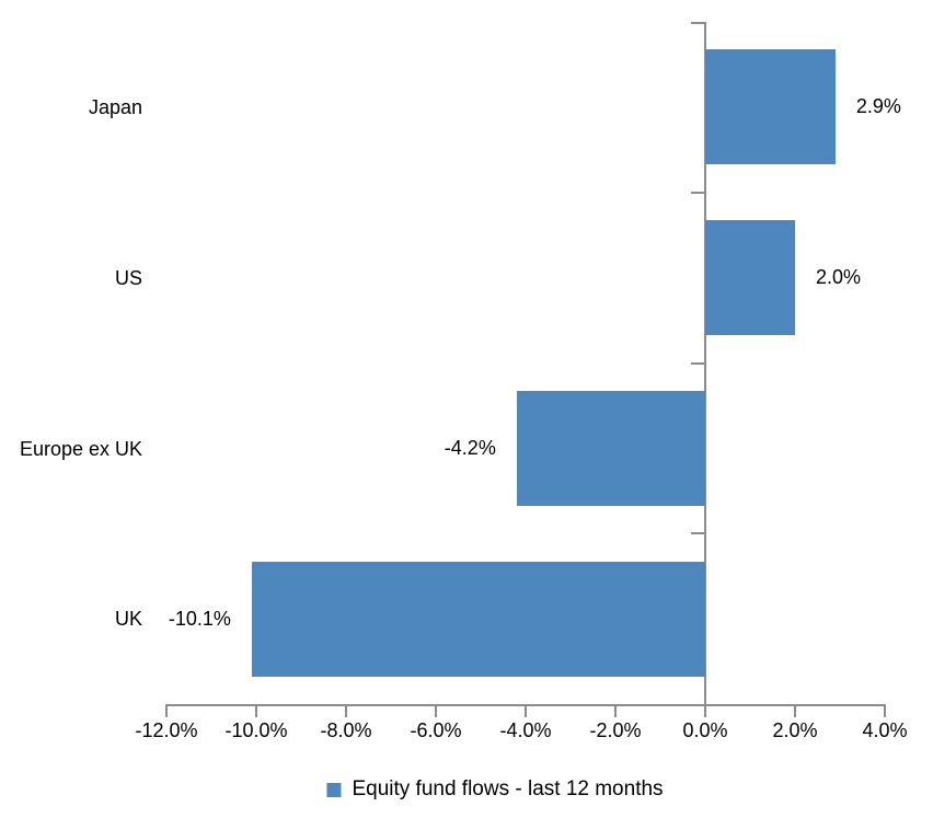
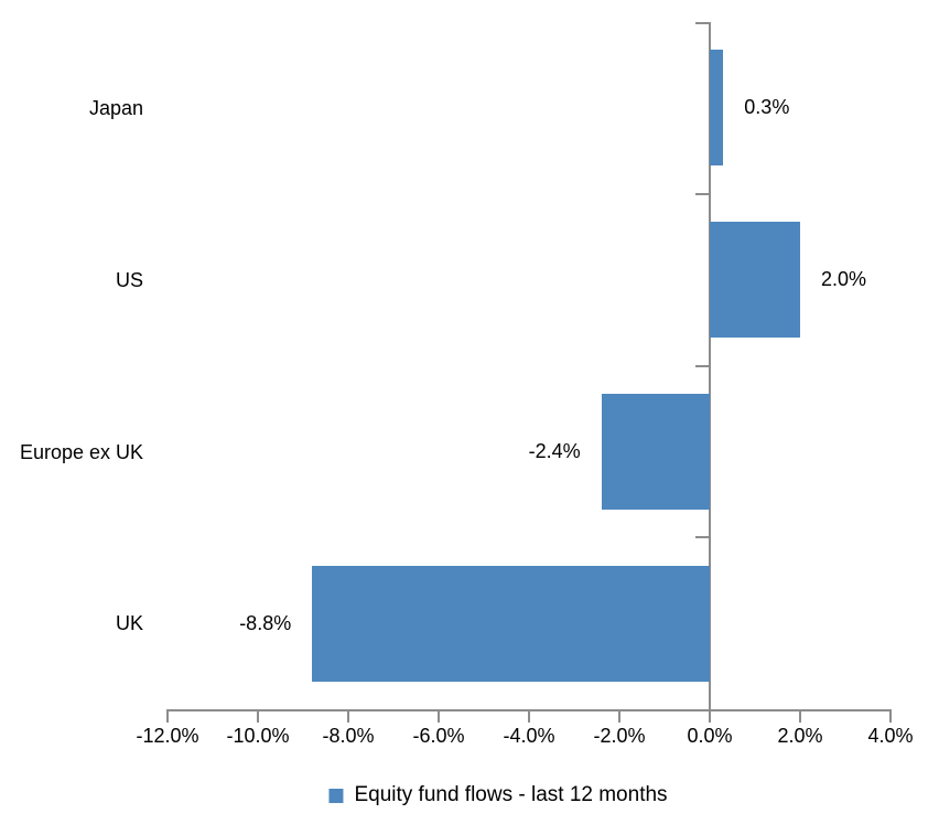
Japan: 2.9% -> 0.3%
Europe ex UK: -4.2% -> -2.4%
UK: -10.1% -> -8.8%
